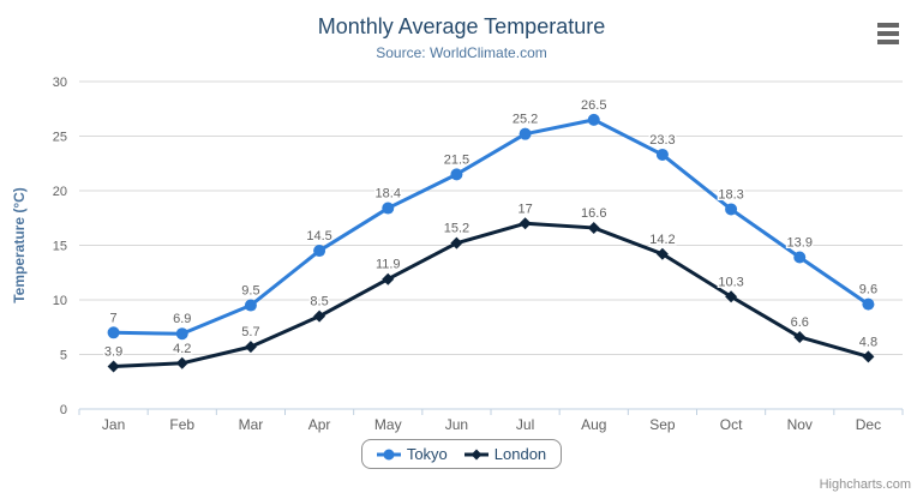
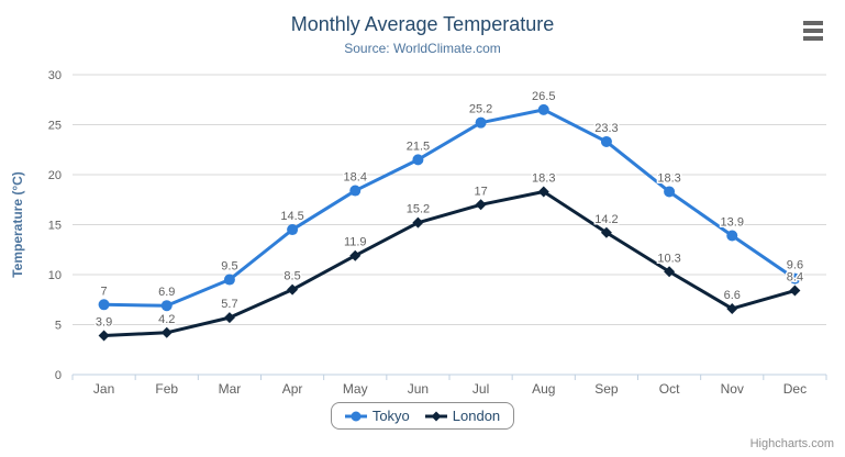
London/Aug: 16.6 -> 18.3
London/Dec: 4.8 -> 8.4
